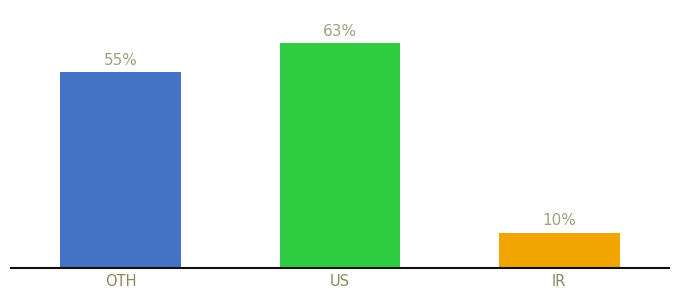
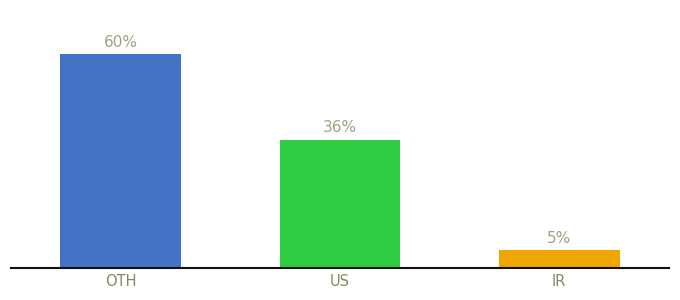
OTH: 55% -> 60%
US: 63% -> 36%
IR: 10% -> 5%
